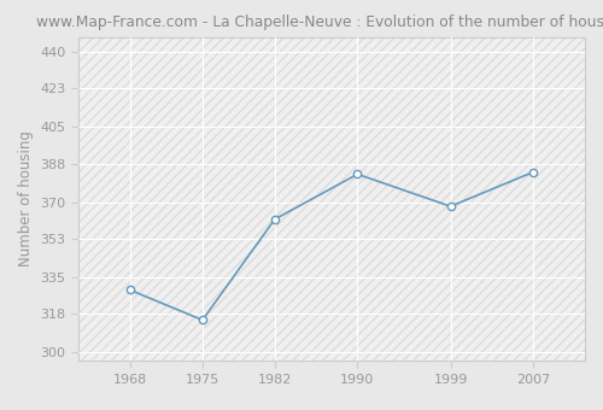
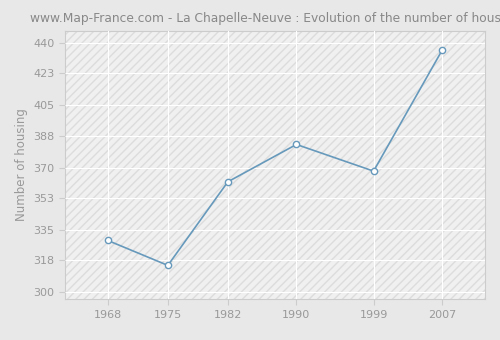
2007: 384 -> 436
